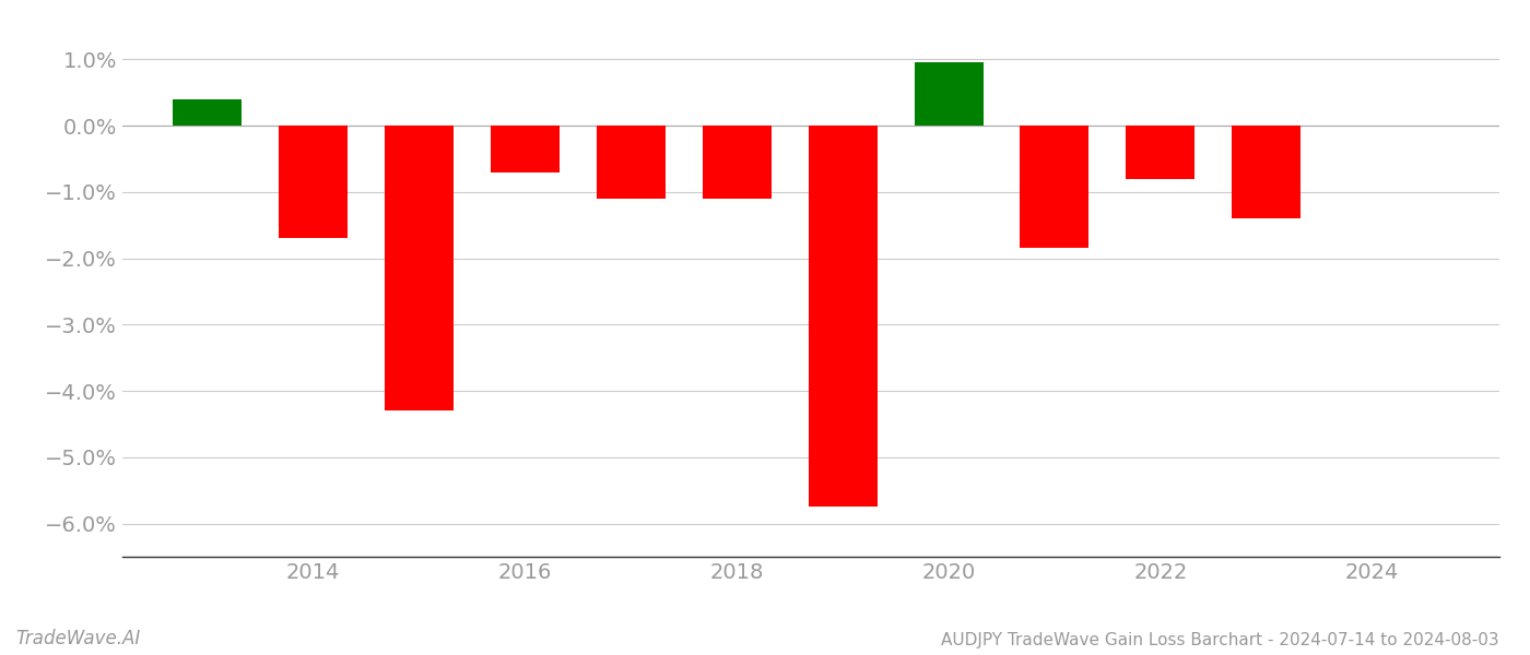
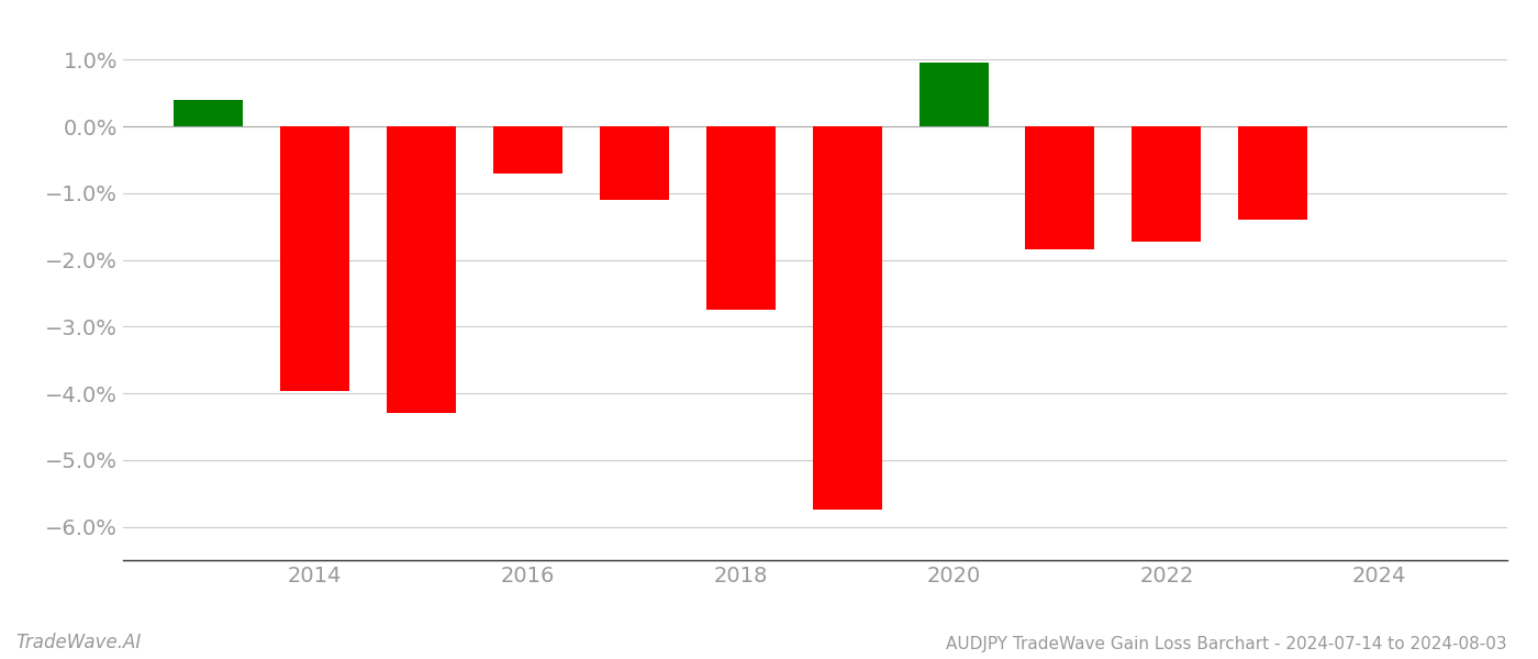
2014: -1.70% -> -3.96%
2018: -1.10% -> -2.74%
2022: -0.80% -> -1.72%
